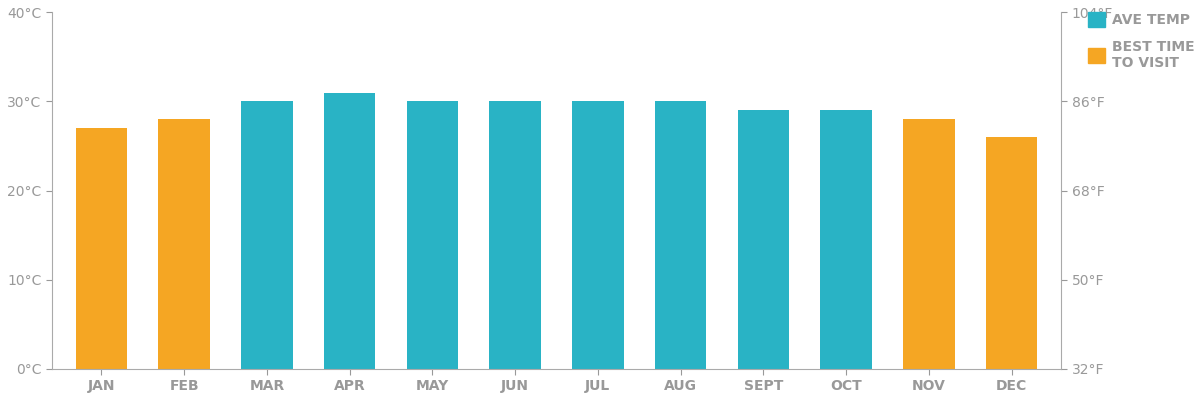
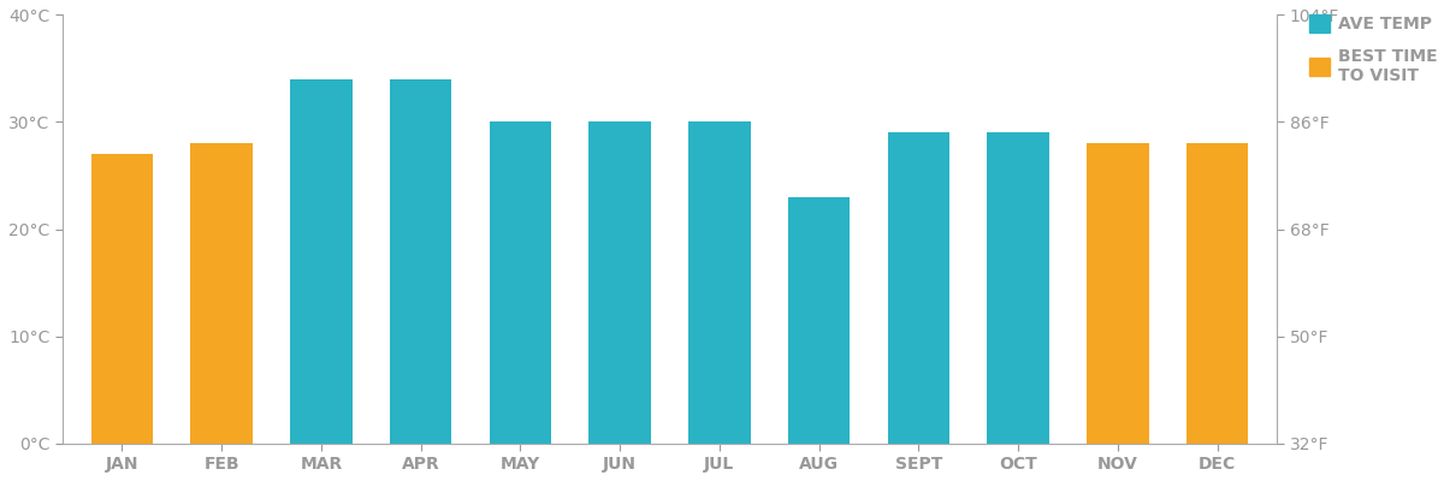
MAR: 30°C -> 34°C
APR: 31°C -> 34°C
AUG: 30°C -> 23°C
DEC: 26°C -> 28°C
